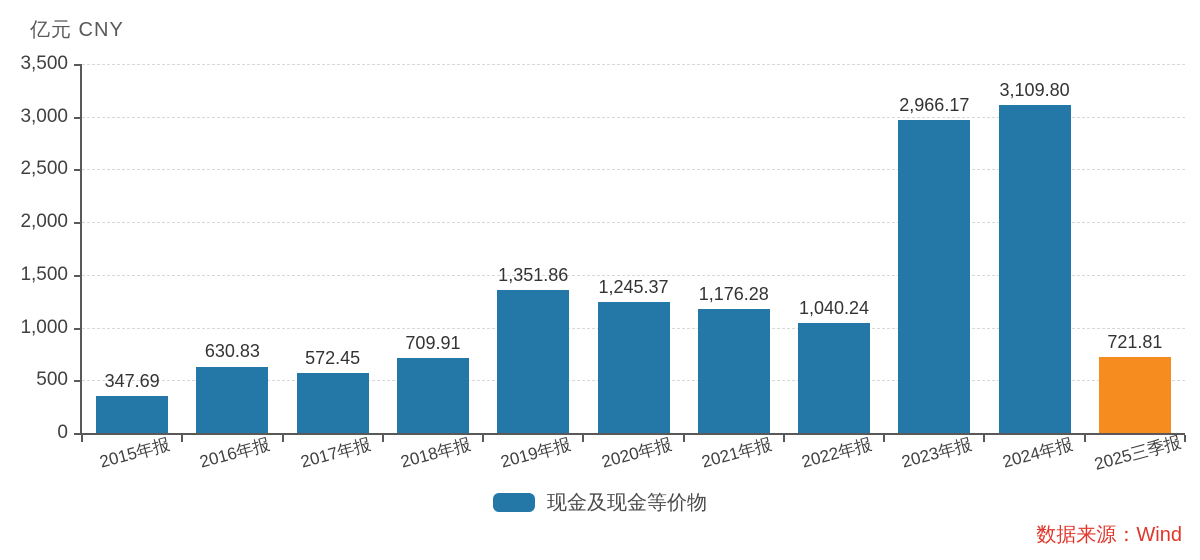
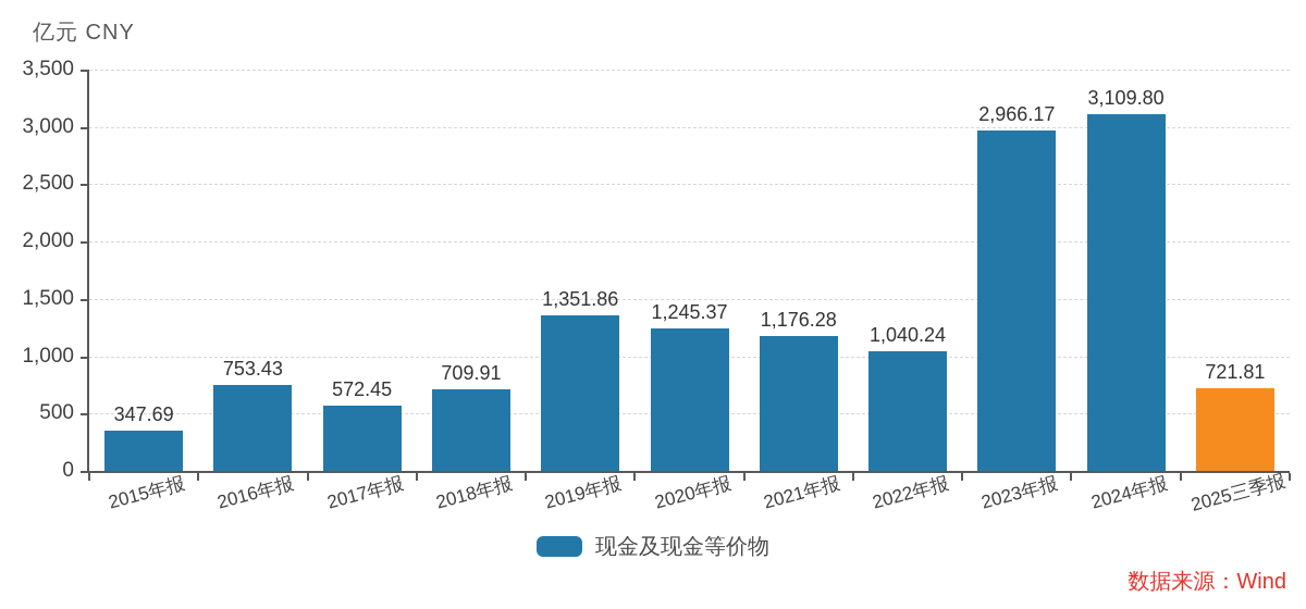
2016年报: 630.83 -> 753.43
